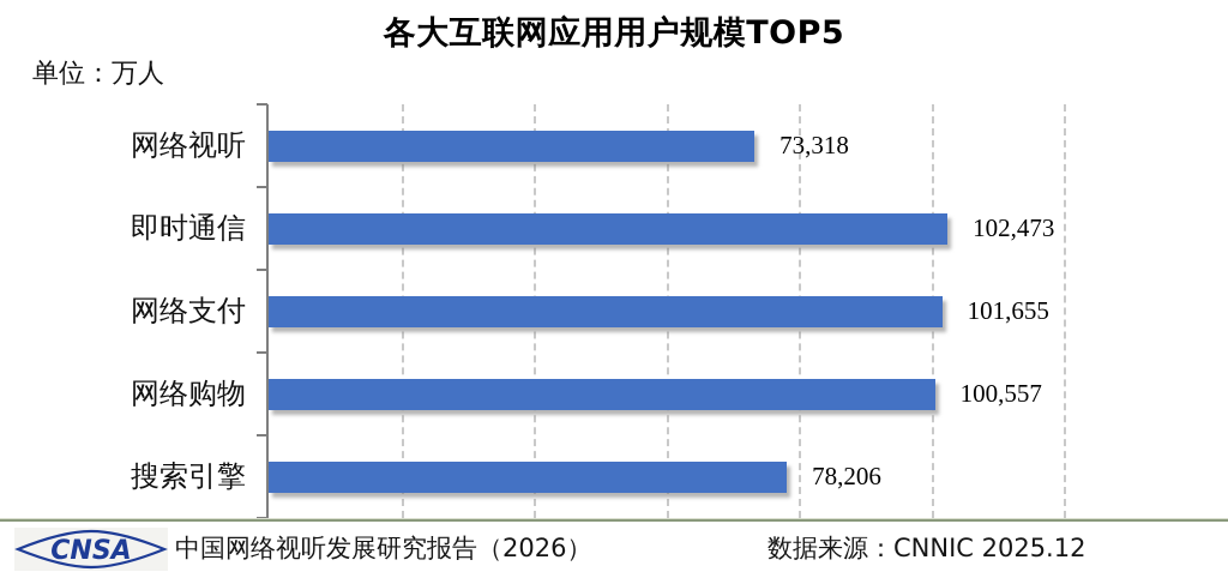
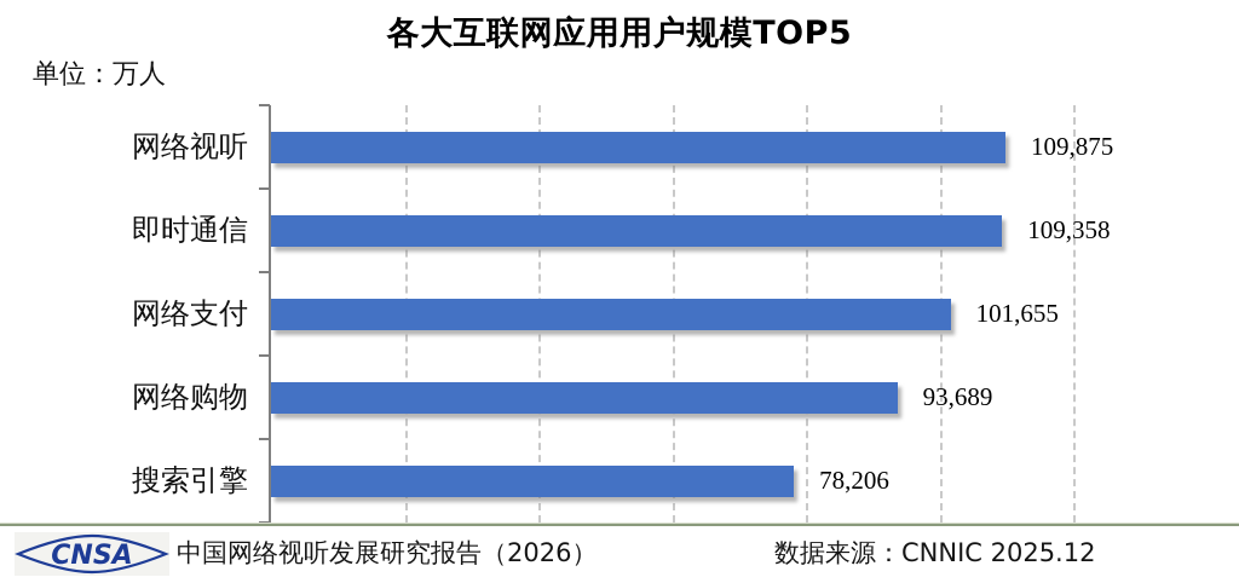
网络视听: 73,318 -> 109,875
即时通信: 102,473 -> 109,358
网络购物: 100,557 -> 93,689
